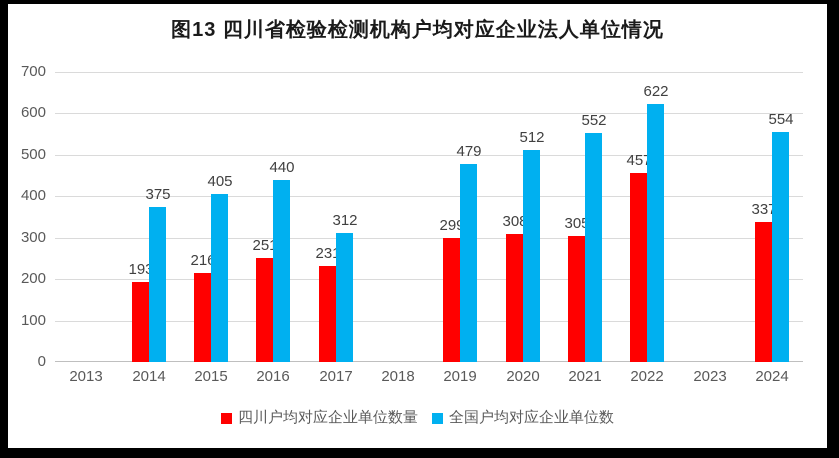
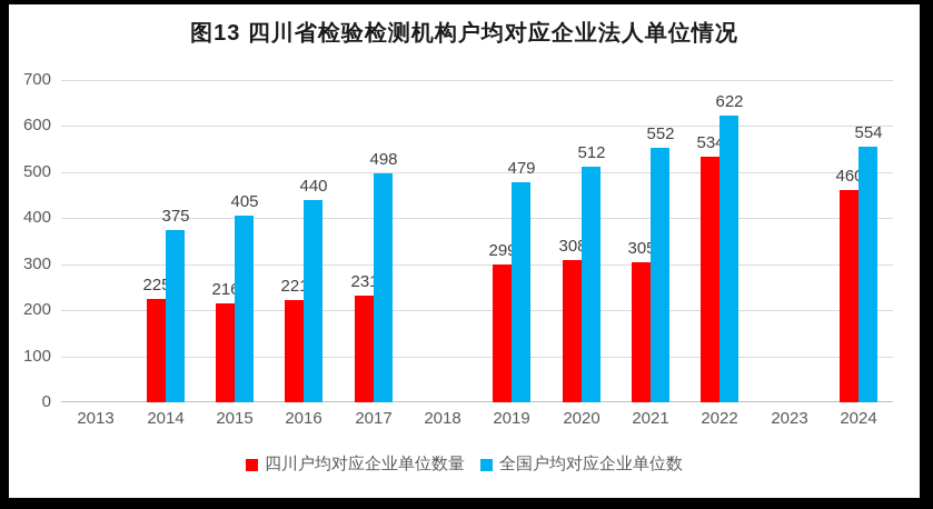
四川户均对应企业单位数量/2014: 193 -> 225
四川户均对应企业单位数量/2016: 251 -> 221
全国户均对应企业单位数/2017: 312 -> 498
四川户均对应企业单位数量/2022: 457 -> 534
四川户均对应企业单位数量/2024: 337 -> 460
